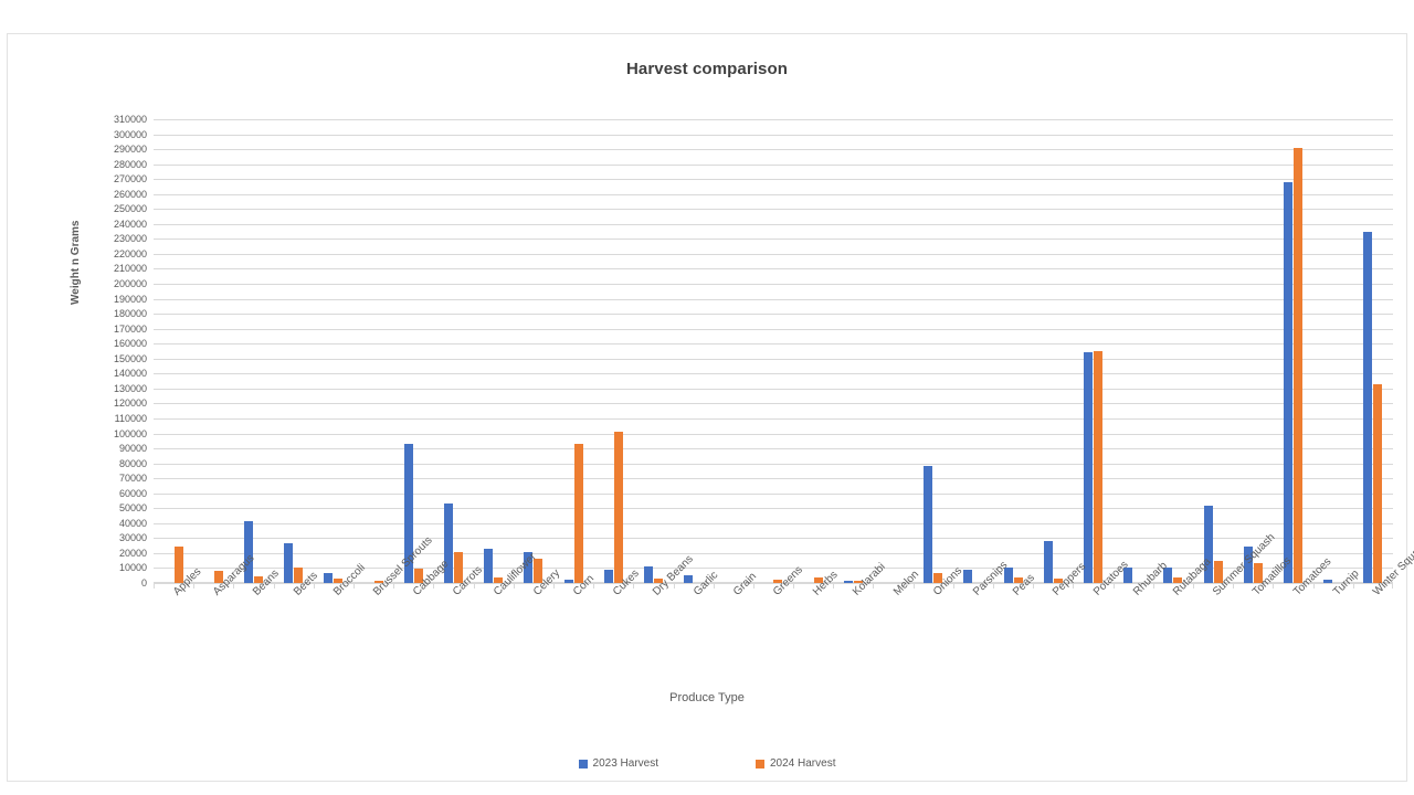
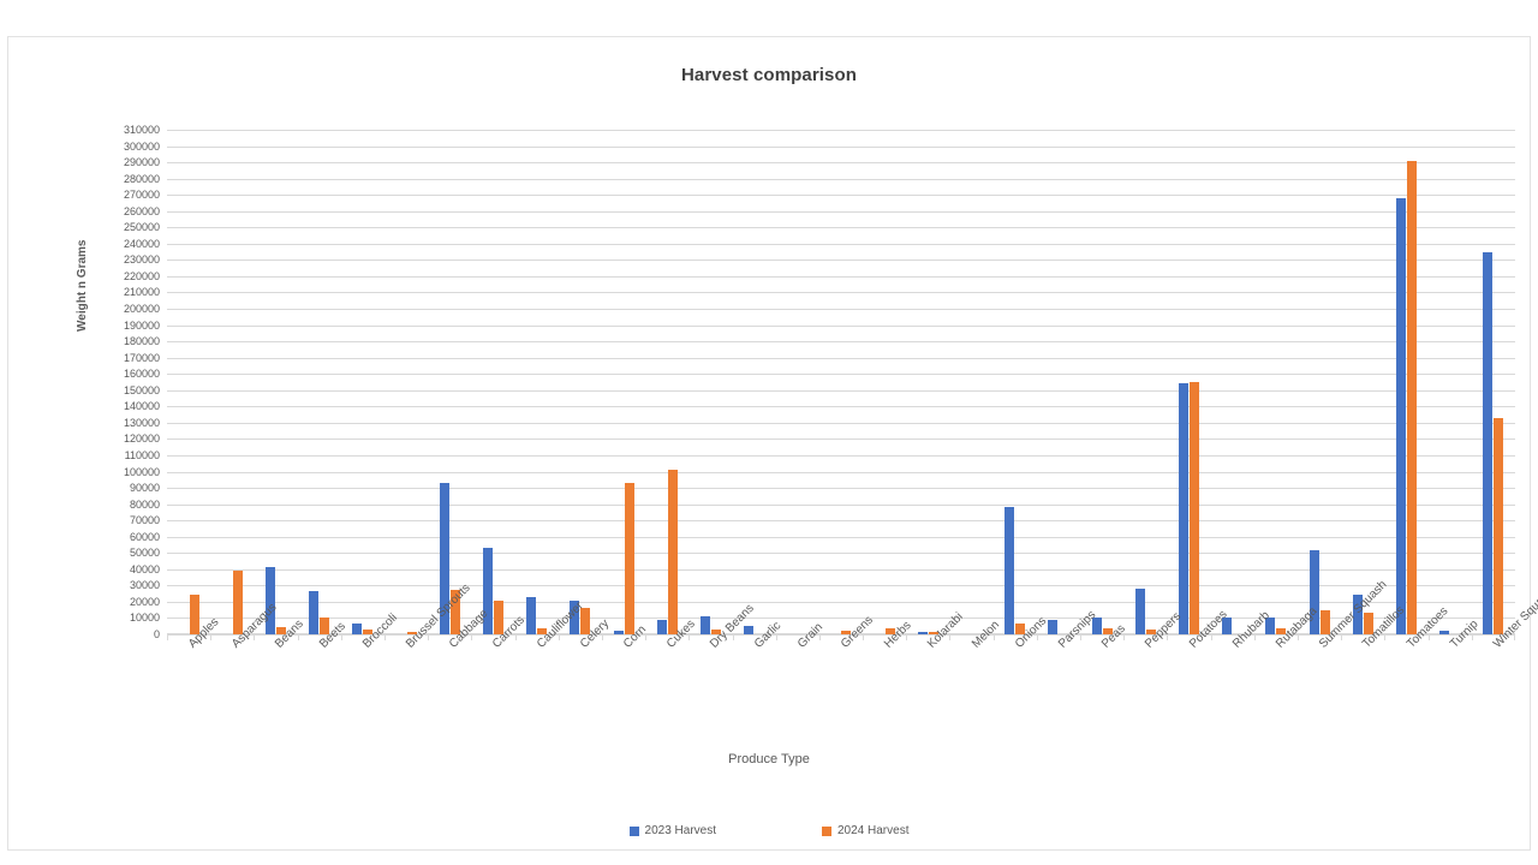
2024 Harvest/Asparagus: 8000 -> 39000
2024 Harvest/Cabbage: 10000 -> 27000
